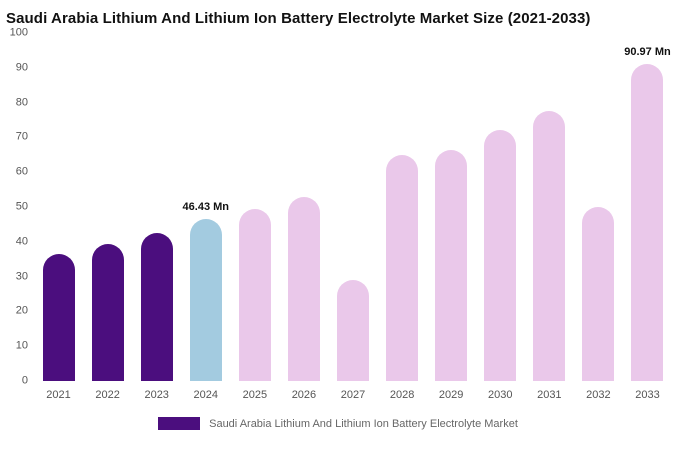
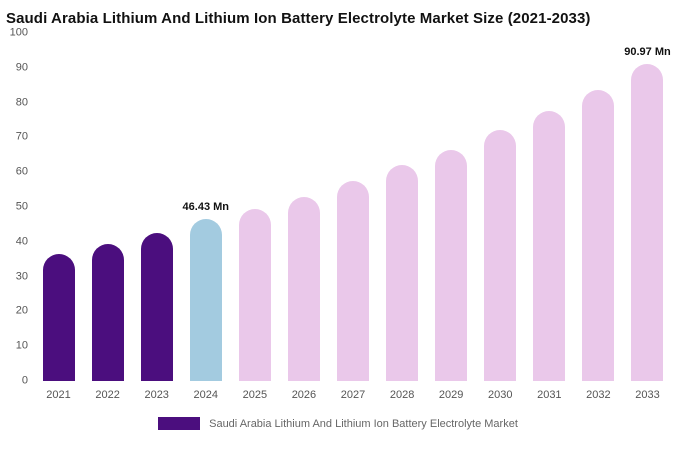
2027: 29 -> 58
2028: 65 -> 62
2032: 50 -> 84
